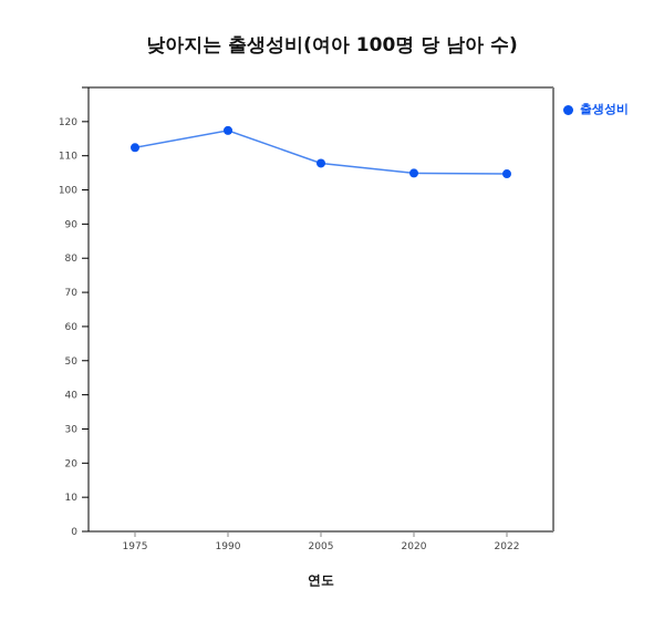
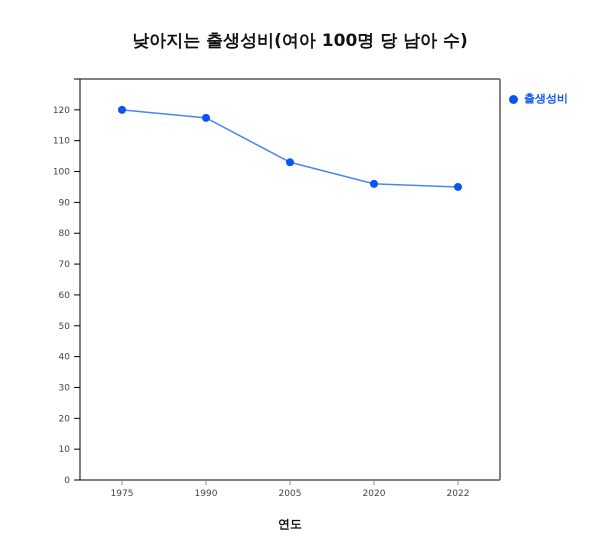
1975: 112 -> 120
2005: 108 -> 103
2020: 105 -> 96
2022: 105 -> 95
